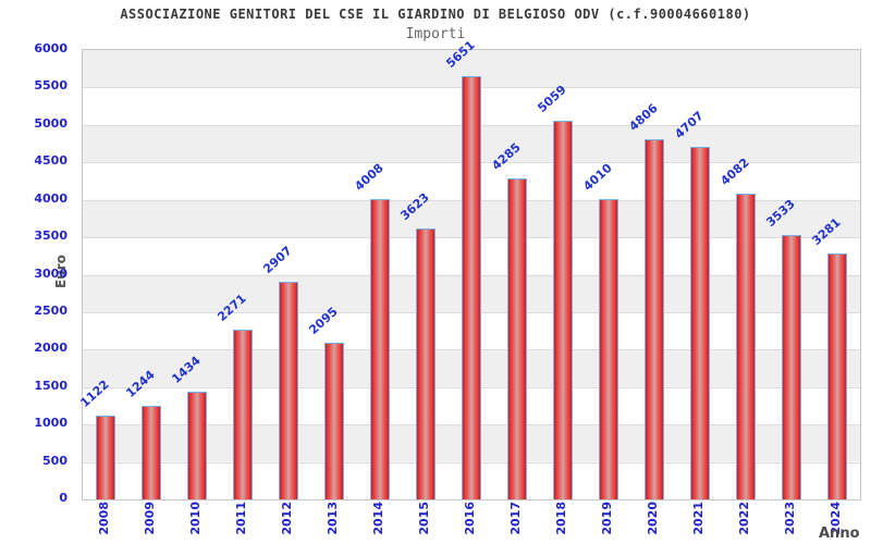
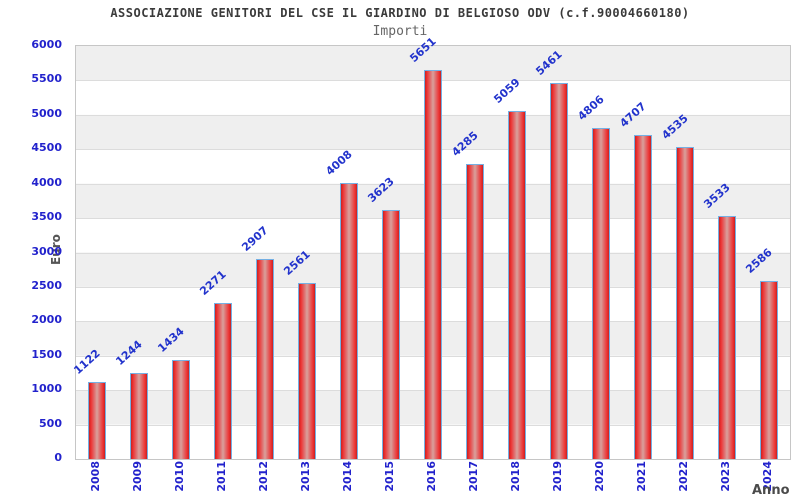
2013: 2095 -> 2561
2019: 4010 -> 5461
2022: 4082 -> 4535
2024: 3281 -> 2586
